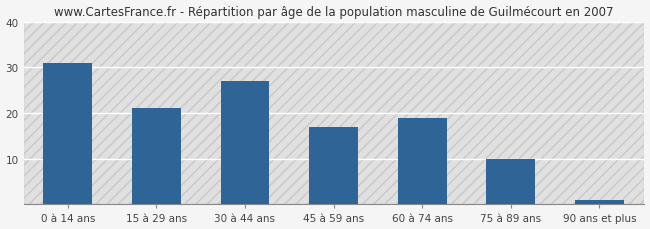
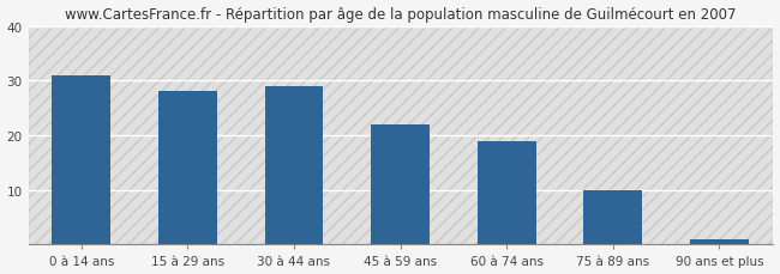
15 à 29 ans: 21 -> 28
30 à 44 ans: 27 -> 29
45 à 59 ans: 17 -> 22
